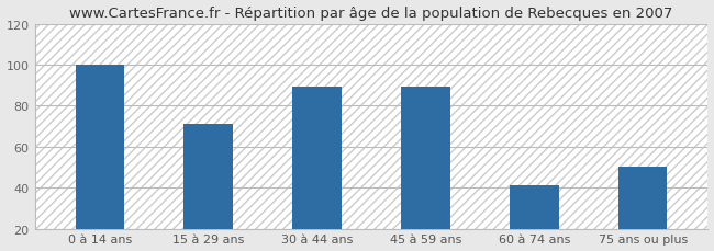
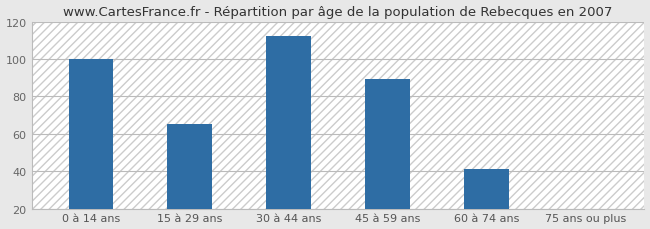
15 à 29 ans: 71 -> 65
30 à 44 ans: 89 -> 112
75 ans ou plus: 50 -> 20
